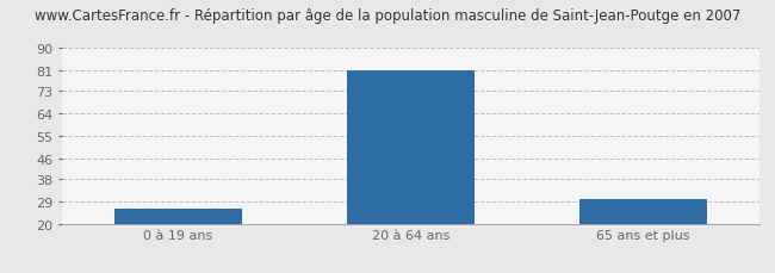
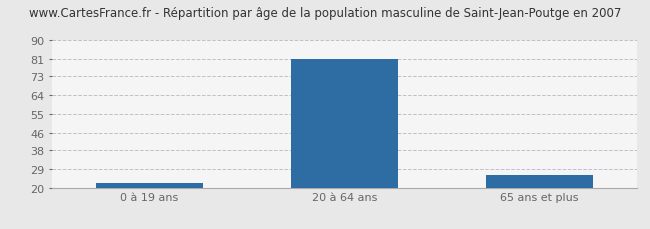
0 à 19 ans: 26 -> 22
65 ans et plus: 30 -> 26
